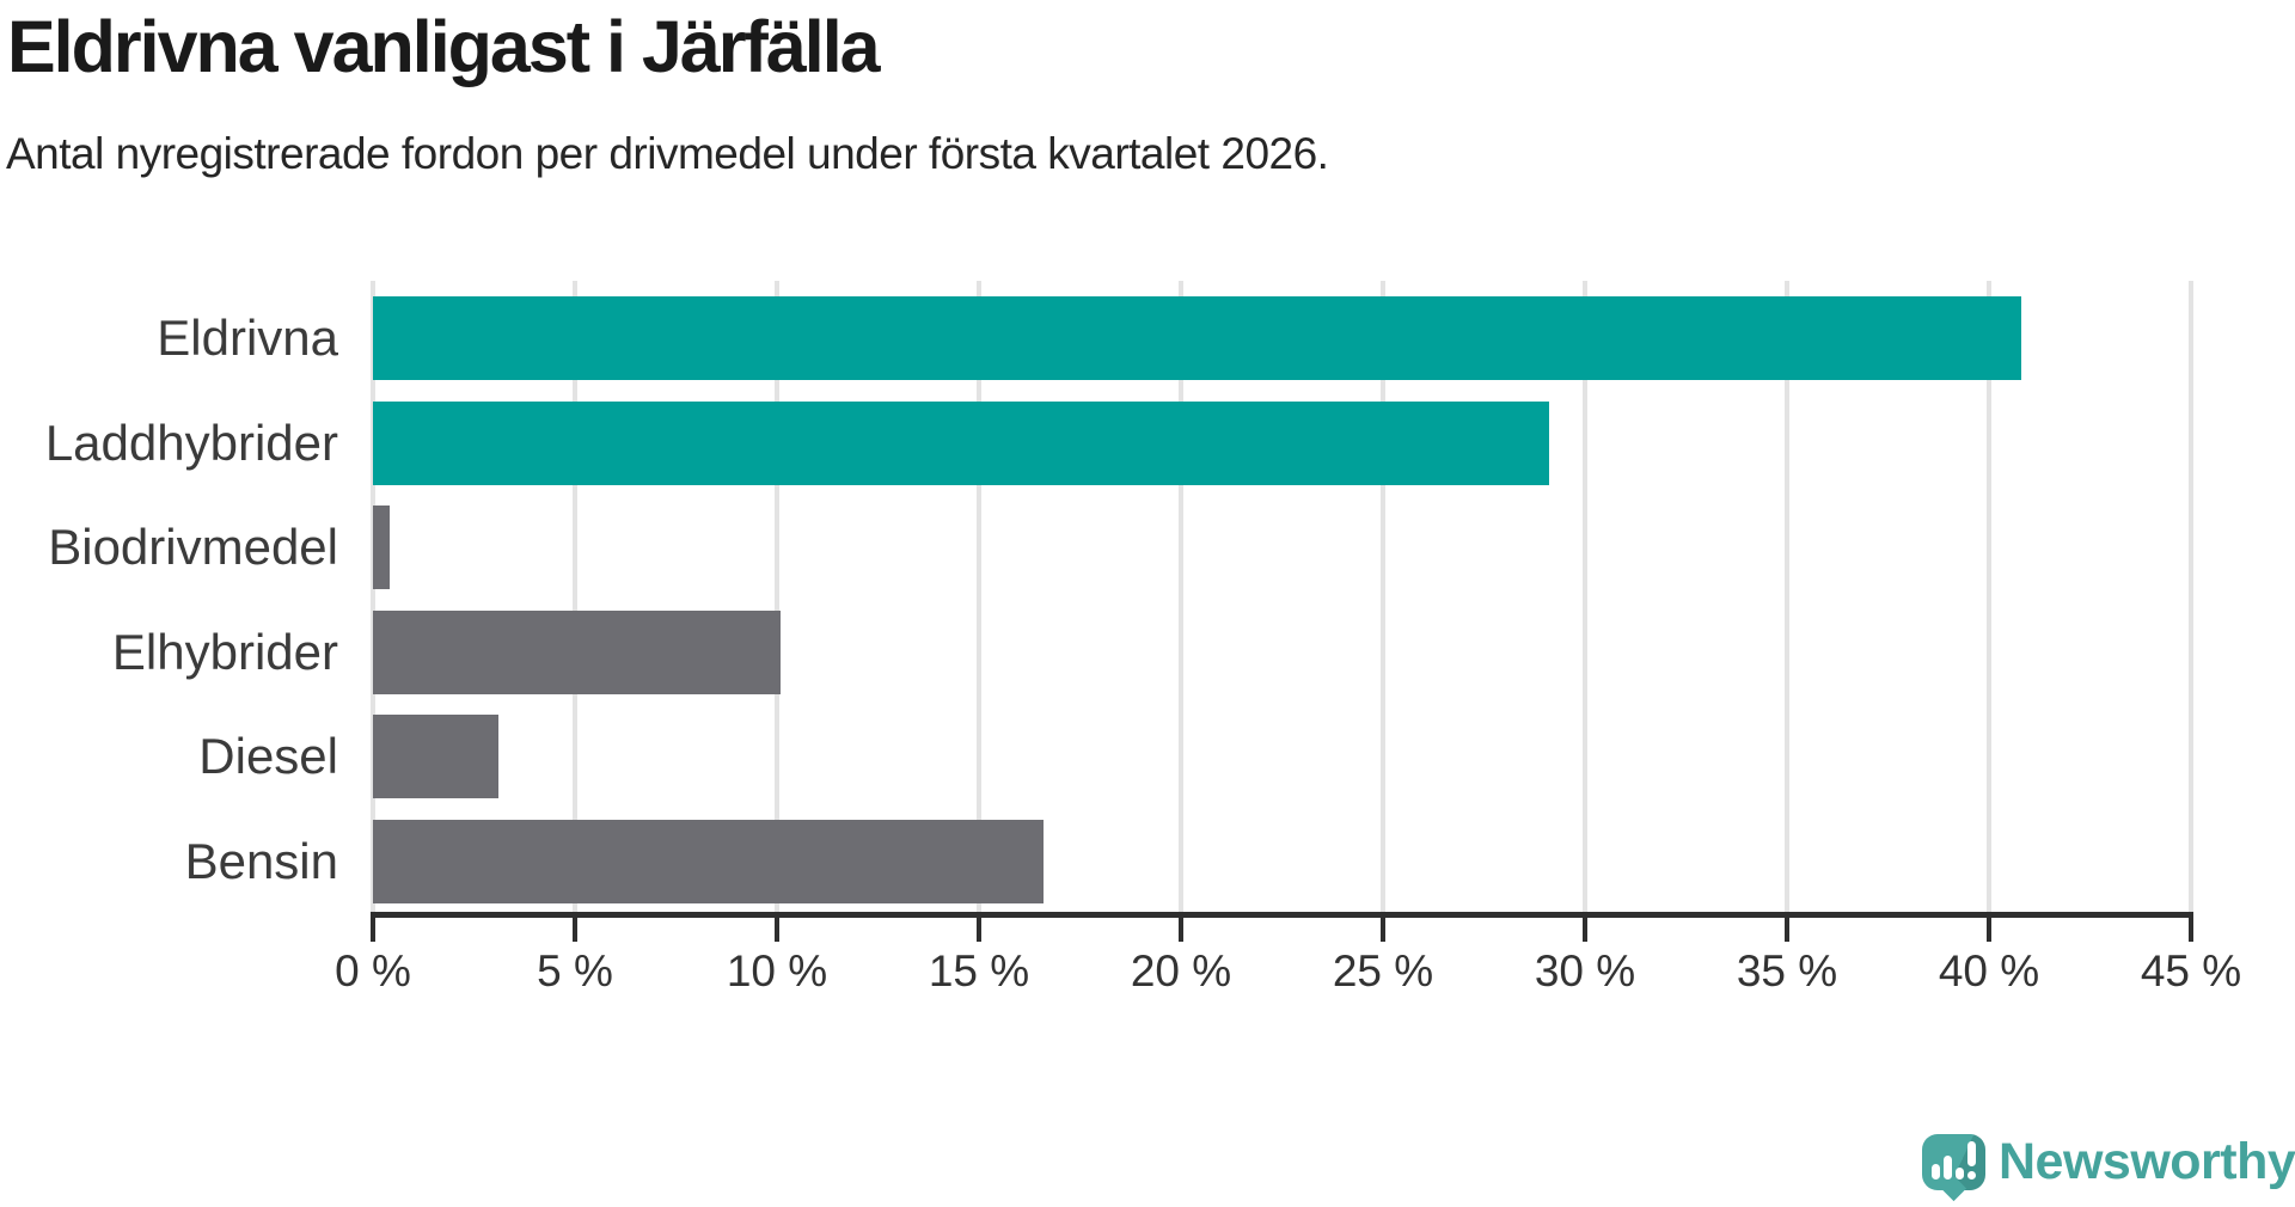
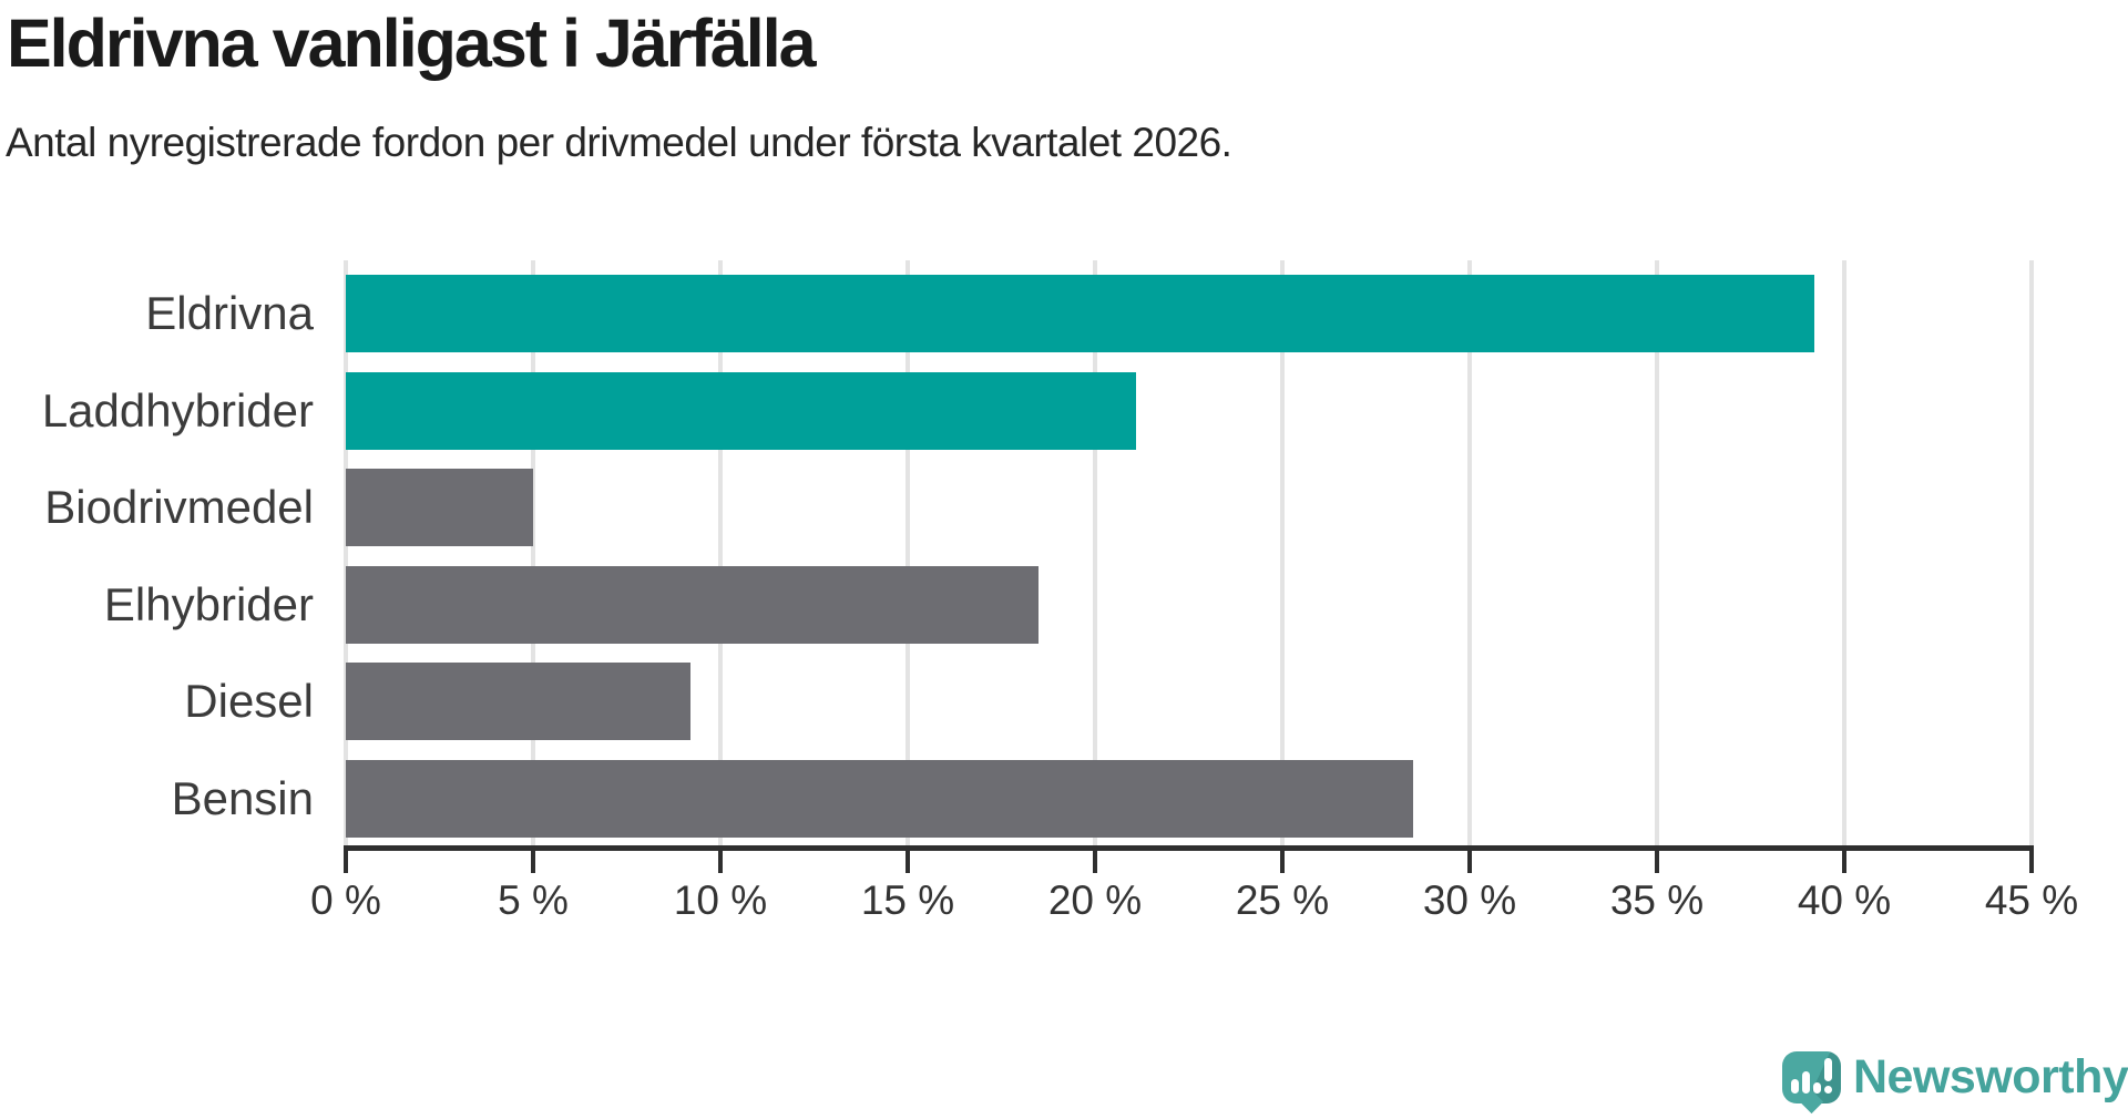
Eldrivna: 40.8% -> 39.2%
Laddhybrider: 29.1% -> 21.1%
Biodrivmedel: 0.4% -> 5.0%
Elhybrider: 10.1% -> 18.5%
Diesel: 3.1% -> 9.2%
Bensin: 16.6% -> 28.5%
